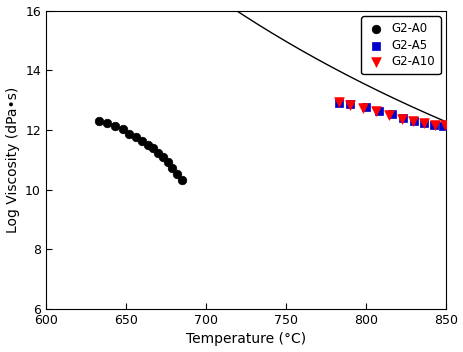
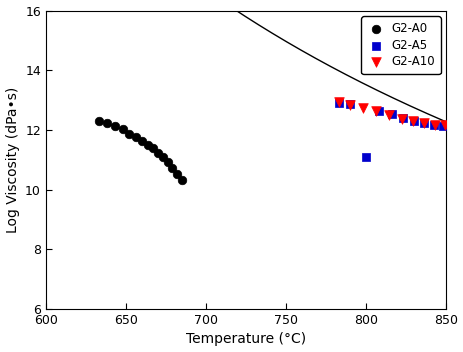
G2-A5/800: 12.78 -> 11.10
